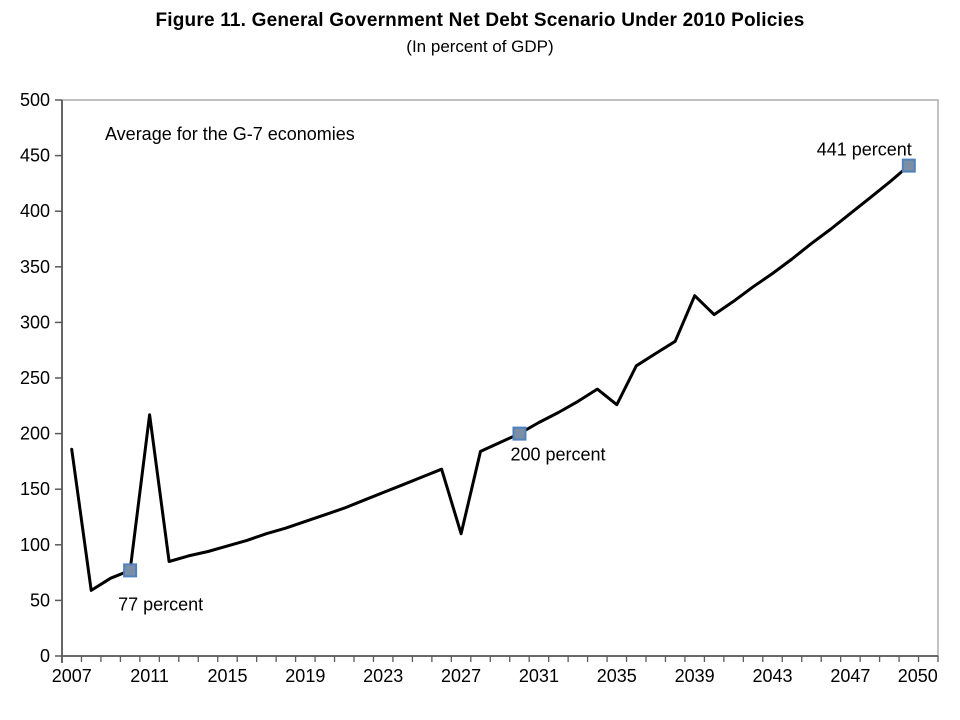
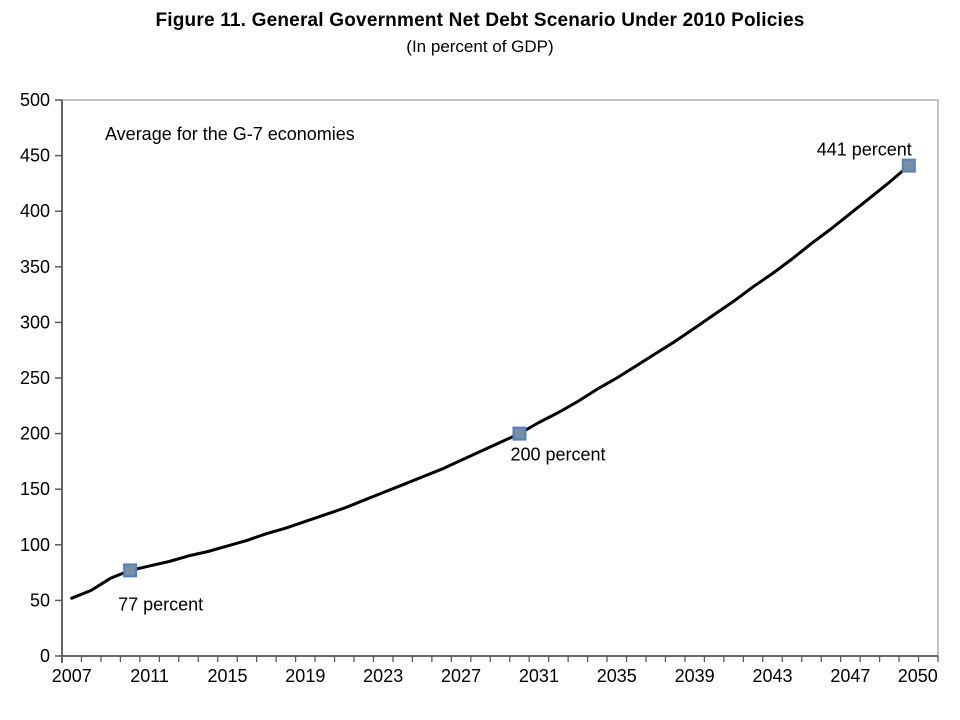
2007: 186 -> 52
2011: 217 -> 81
2027: 110 -> 176
2035: 226 -> 250
2039: 324 -> 295
